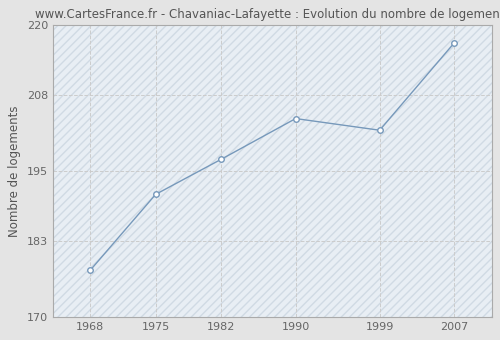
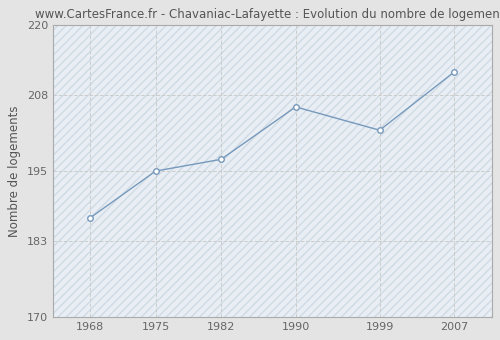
1968: 178 -> 187
1975: 191 -> 195
1990: 204 -> 206
2007: 217 -> 212
